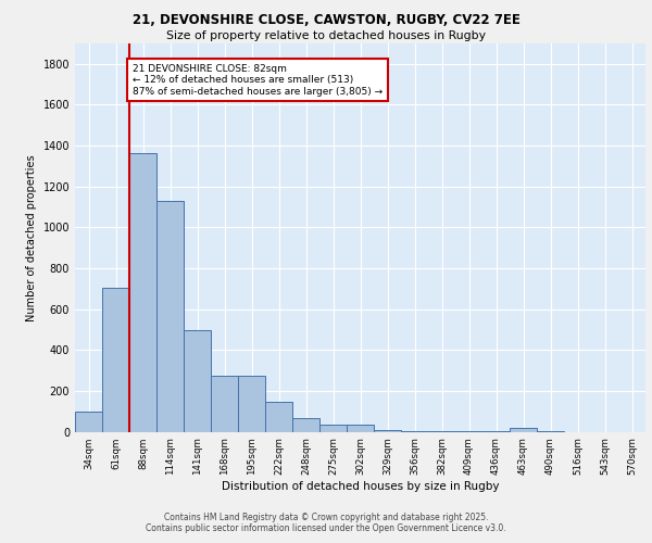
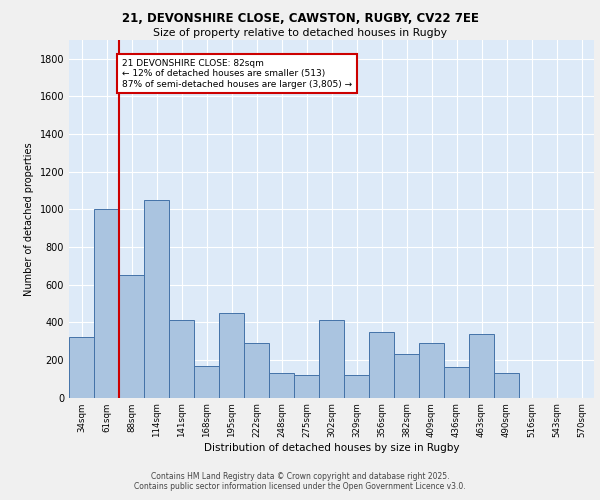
34sqm: 100 -> 320
61sqm: 710 -> 1000
88sqm: 1360 -> 650
114sqm: 1130 -> 1050
141sqm: 500 -> 410
168sqm: 280 -> 170
195sqm: 280 -> 450
222sqm: 150 -> 290
248sqm: 70 -> 130
275sqm: 40 -> 120
302sqm: 30 -> 410
329sqm: 10 -> 120
356sqm: 0 -> 350
382sqm: 0 -> 230
409sqm: 0 -> 290
436sqm: 0 -> 160
463sqm: 20 -> 340
490sqm: 0 -> 130
